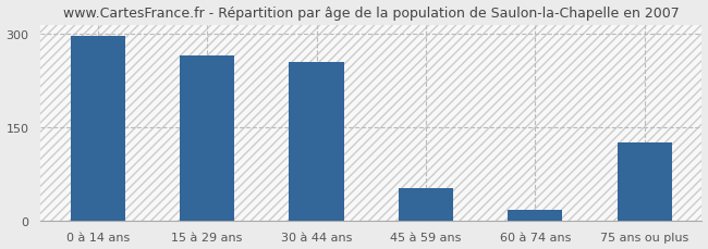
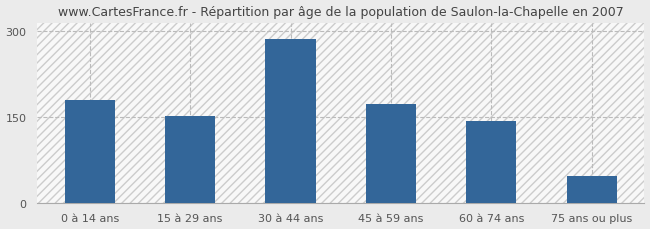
0 à 14 ans: 298 -> 180
15 à 29 ans: 266 -> 152
30 à 44 ans: 256 -> 287
45 à 59 ans: 52 -> 173
60 à 74 ans: 18 -> 143
75 ans ou plus: 126 -> 48
